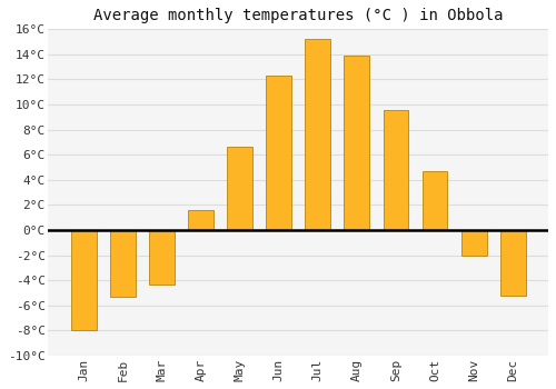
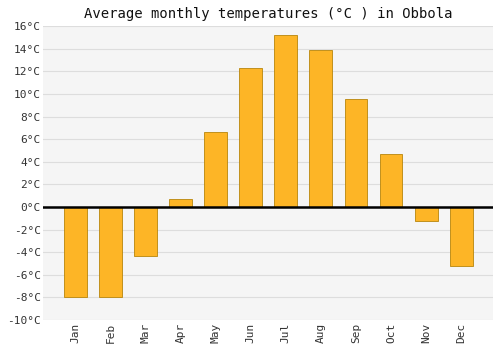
Feb: -5.3°C -> -8.0°C
Apr: 1.6°C -> 0.7°C
Nov: -2.0°C -> -1.2°C
